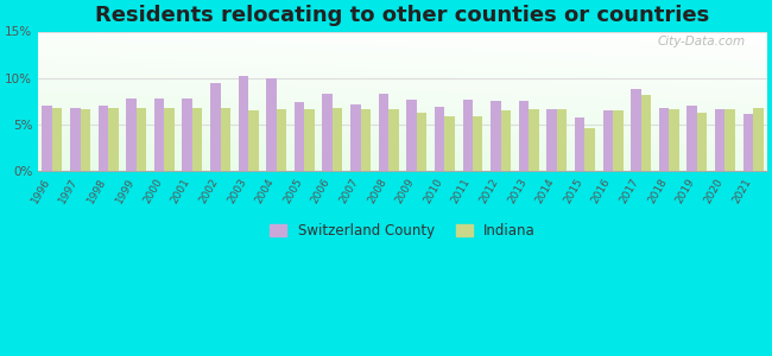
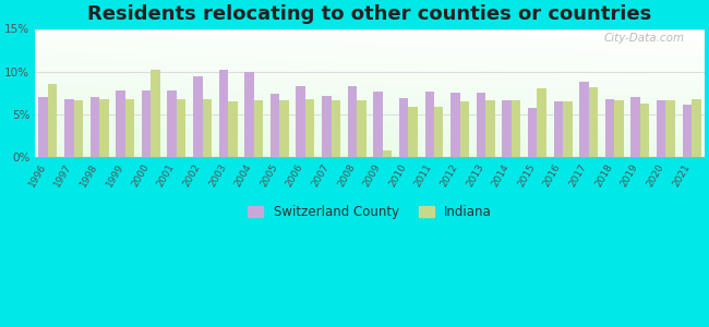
Indiana/1996: 6.7% -> 8.6%
Indiana/2000: 6.7% -> 10.2%
Indiana/2009: 6.2% -> 0.8%
Indiana/2015: 4.6% -> 8.0%
